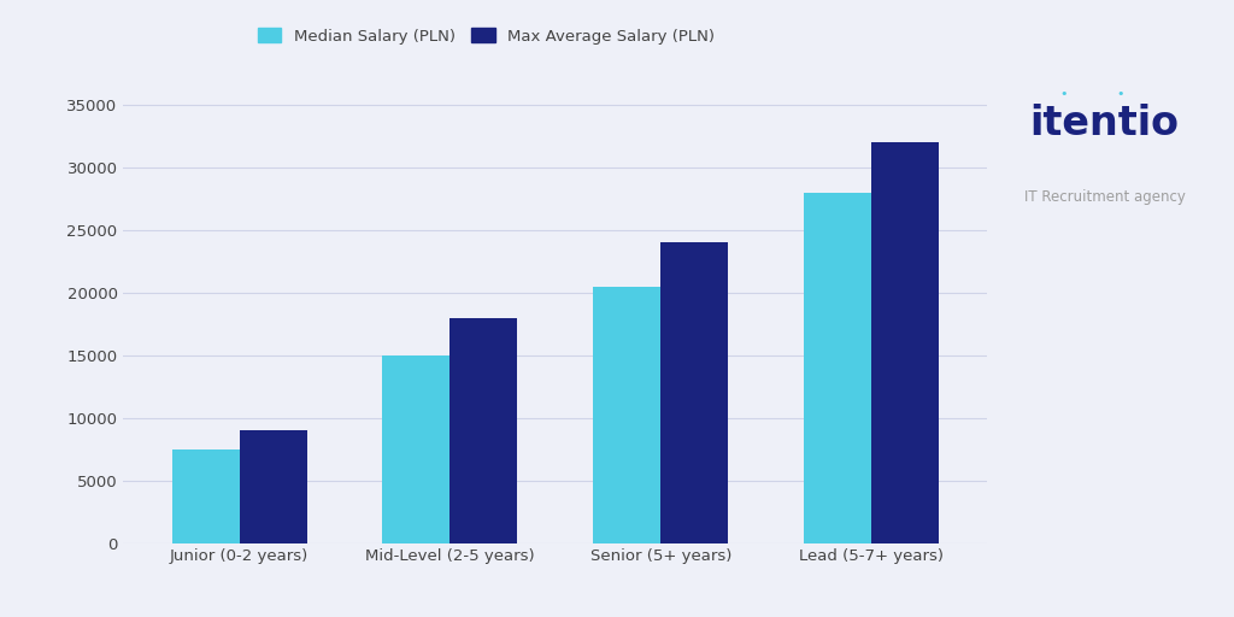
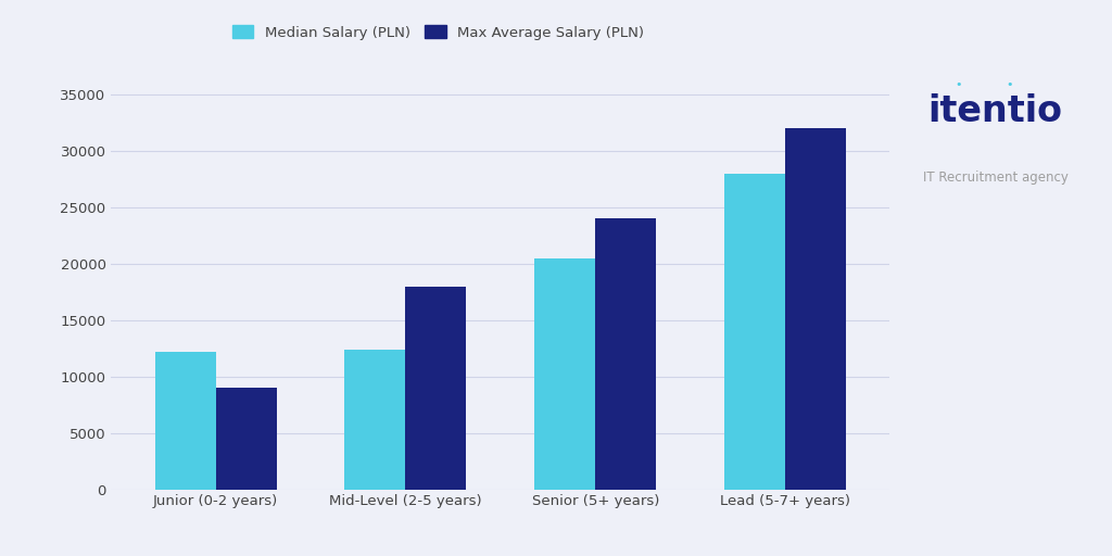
Median Salary (PLN)/Junior (0-2 years): 7500 -> 12200
Median Salary (PLN)/Mid-Level (2-5 years): 15000 -> 12400
